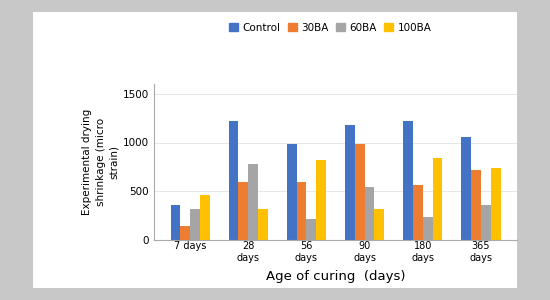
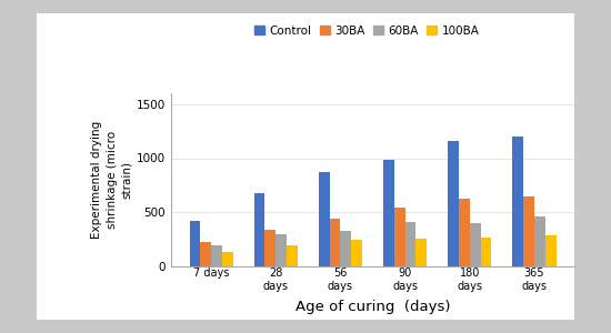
Control/7 days: 360 -> 420
30BA/7 days: 140 -> 230
60BA/7 days: 320 -> 190
100BA/7 days: 460 -> 130
Control/28 days: 1220 -> 680
30BA/28 days: 600 -> 340
60BA/28 days: 780 -> 300
100BA/28 days: 320 -> 190
Control/56 days: 980 -> 870
30BA/56 days: 600 -> 440
60BA/56 days: 220 -> 330
100BA/56 days: 820 -> 250
Control/90 days: 1180 -> 980
30BA/90 days: 980 -> 540
60BA/90 days: 540 -> 410
100BA/90 days: 320 -> 260
Control/180 days: 1220 -> 1160
30BA/180 days: 560 -> 630
60BA/180 days: 240 -> 400
100BA/180 days: 840 -> 270
Control/365 days: 1060 -> 1200
30BA/365 days: 720 -> 650
60BA/365 days: 360 -> 460
100BA/365 days: 740 -> 290
